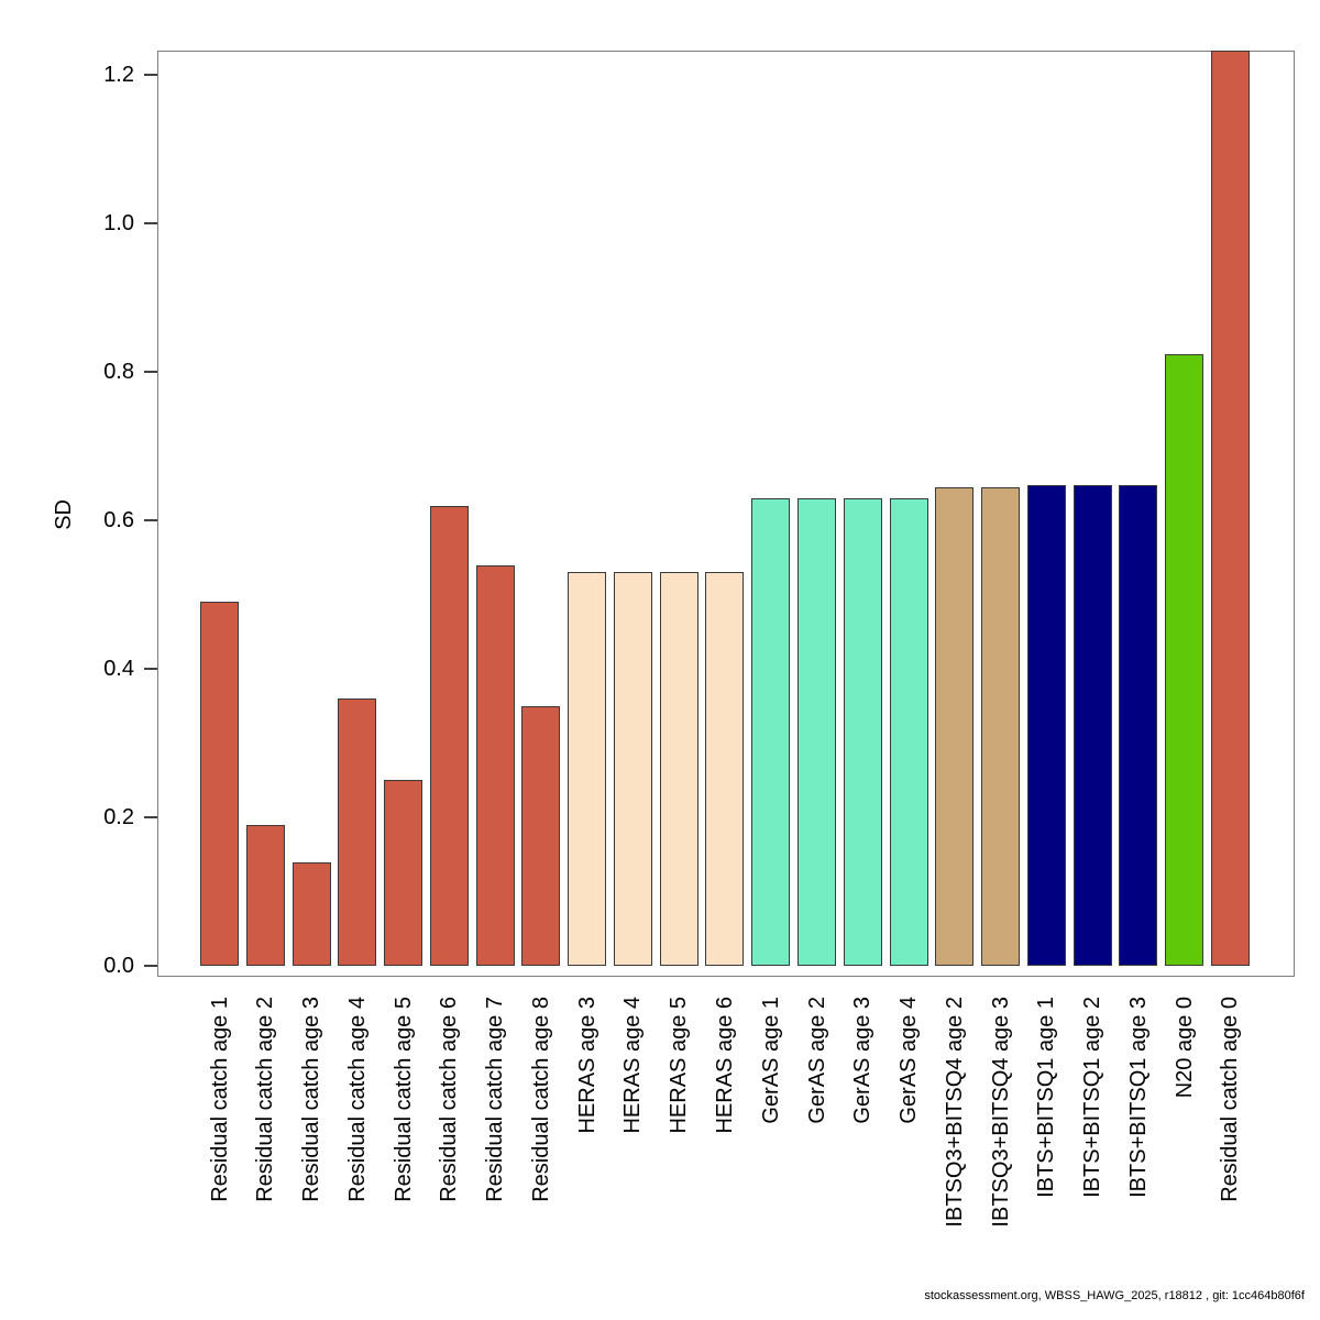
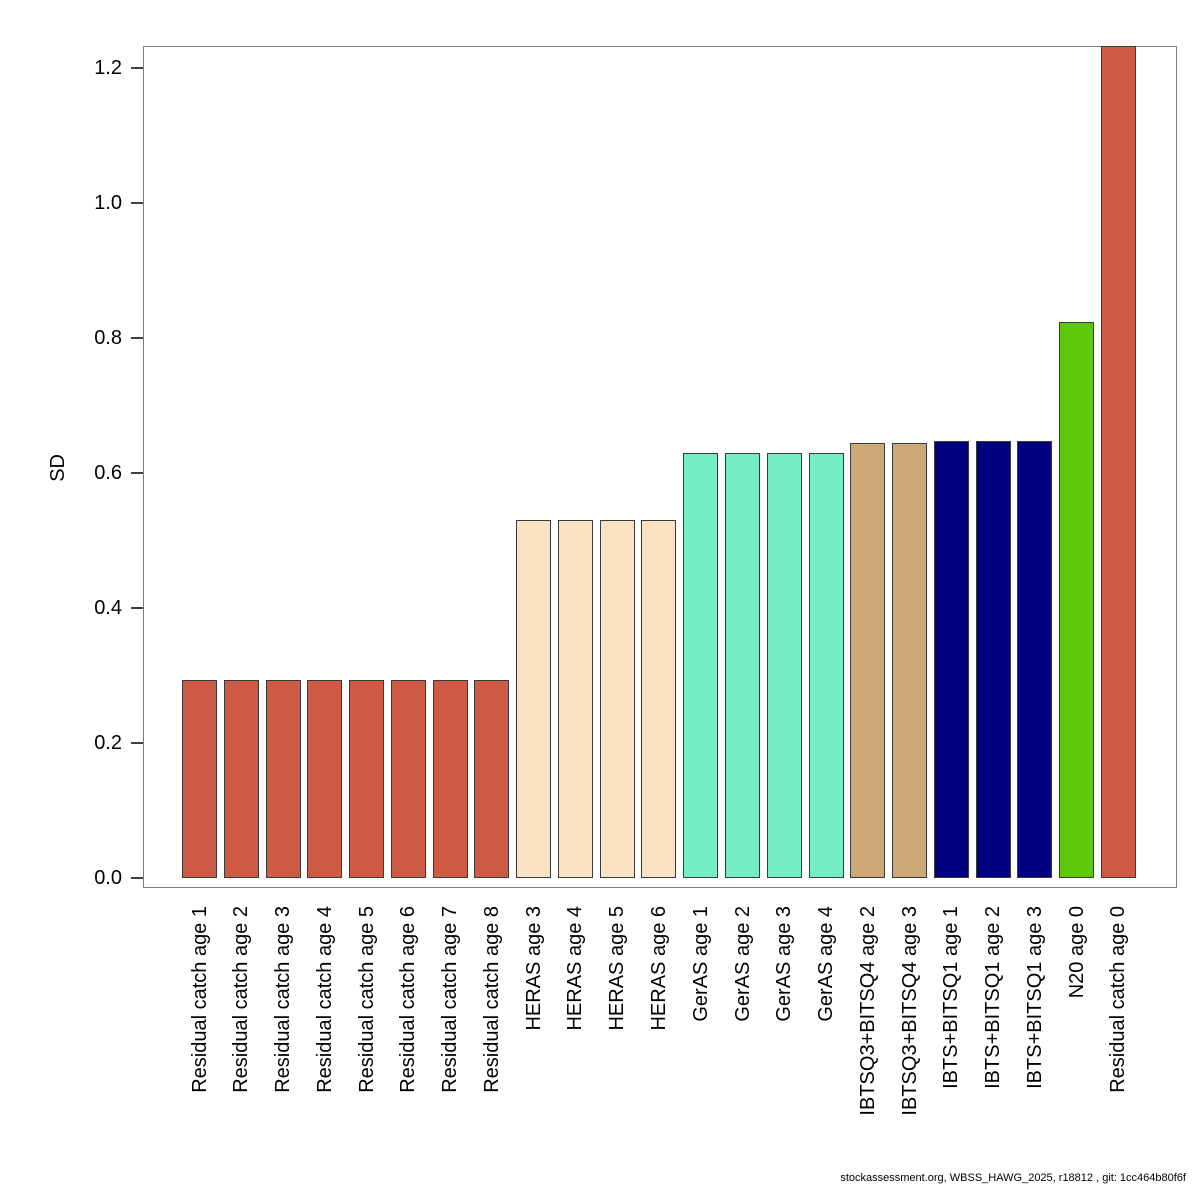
Residual catch age 1: 0.49 -> 0.29
Residual catch age 2: 0.19 -> 0.29
Residual catch age 3: 0.14 -> 0.29
Residual catch age 4: 0.36 -> 0.29
Residual catch age 5: 0.25 -> 0.29
Residual catch age 6: 0.62 -> 0.29
Residual catch age 7: 0.54 -> 0.29
Residual catch age 8: 0.35 -> 0.29
